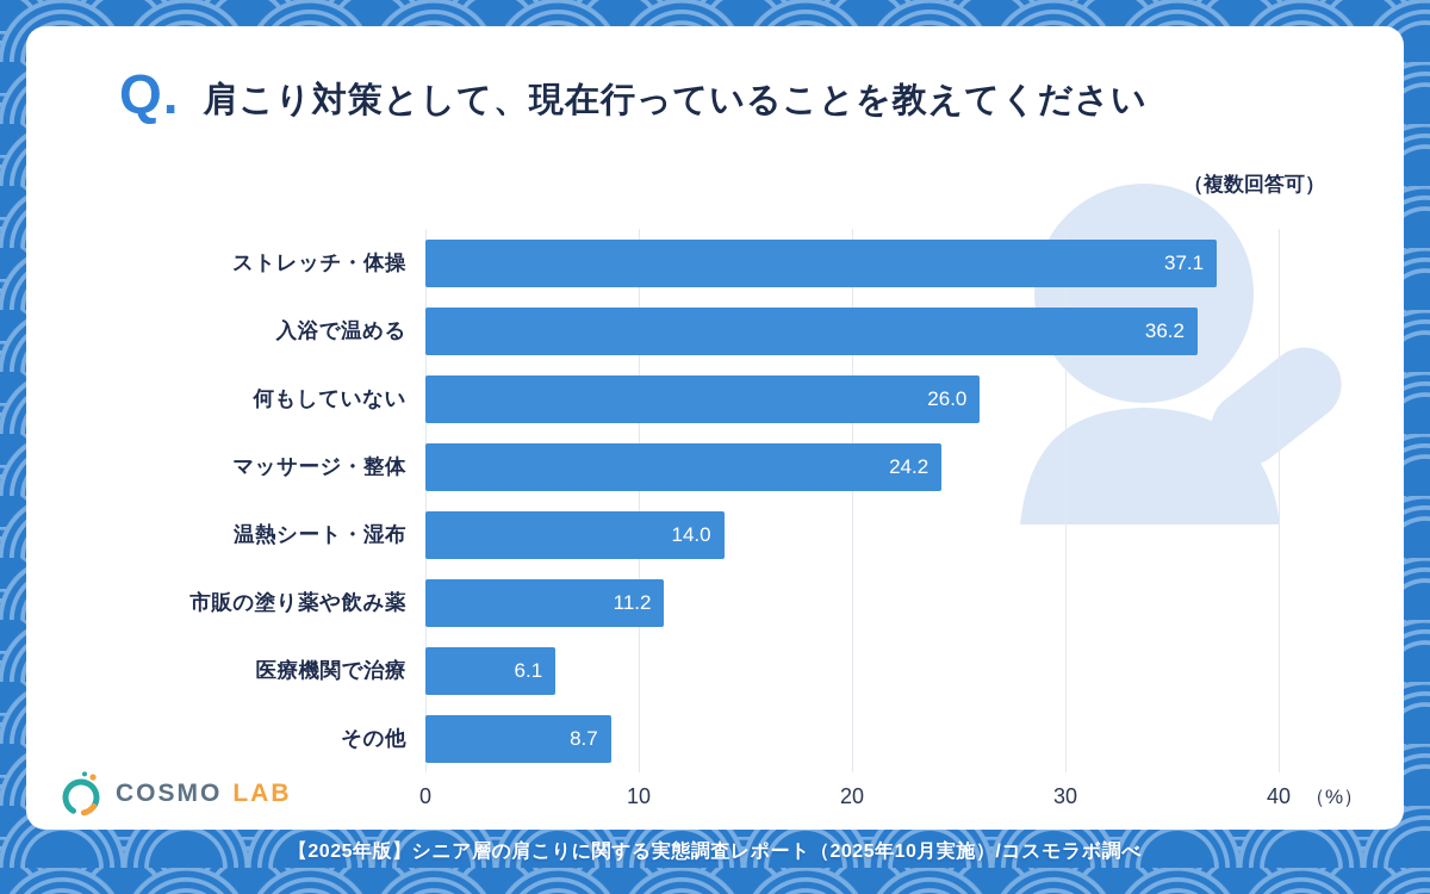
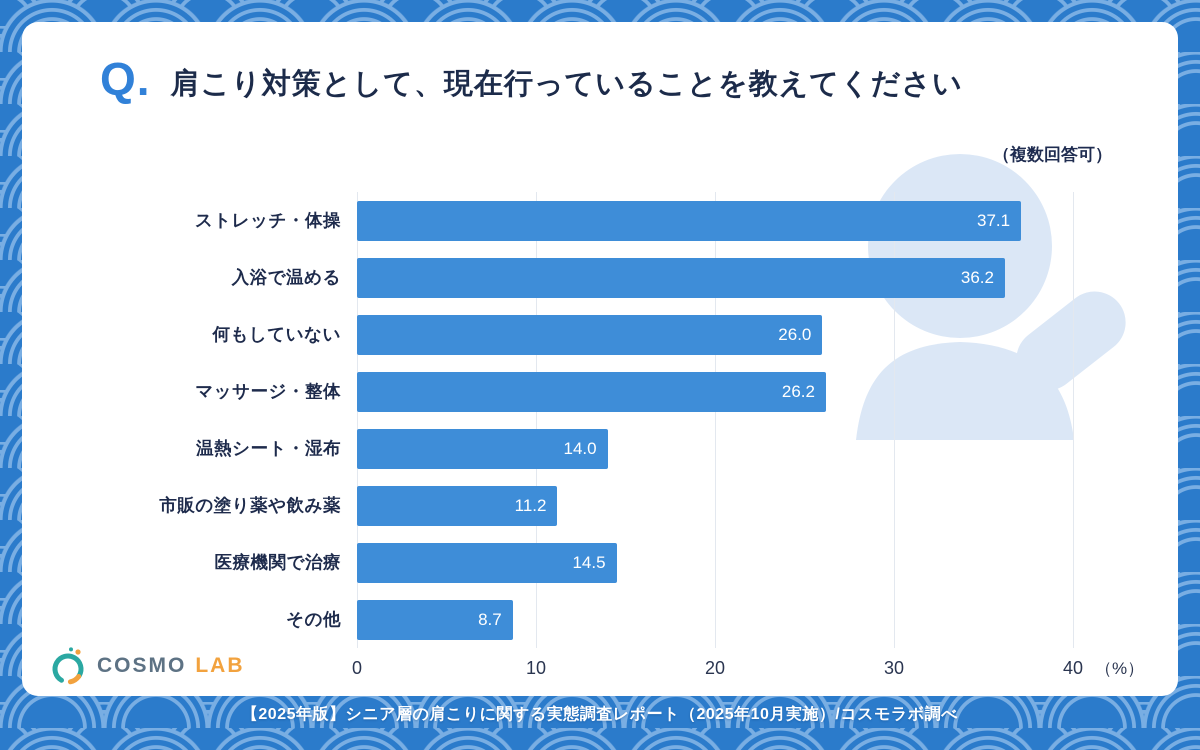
マッサージ・整体: 24.2 -> 26.2
医療機関で治療: 6.1 -> 14.5
